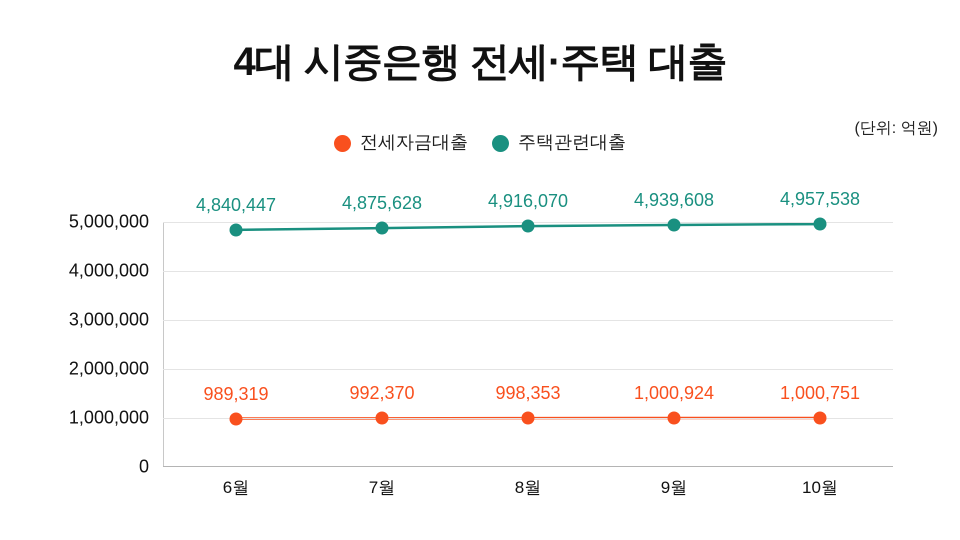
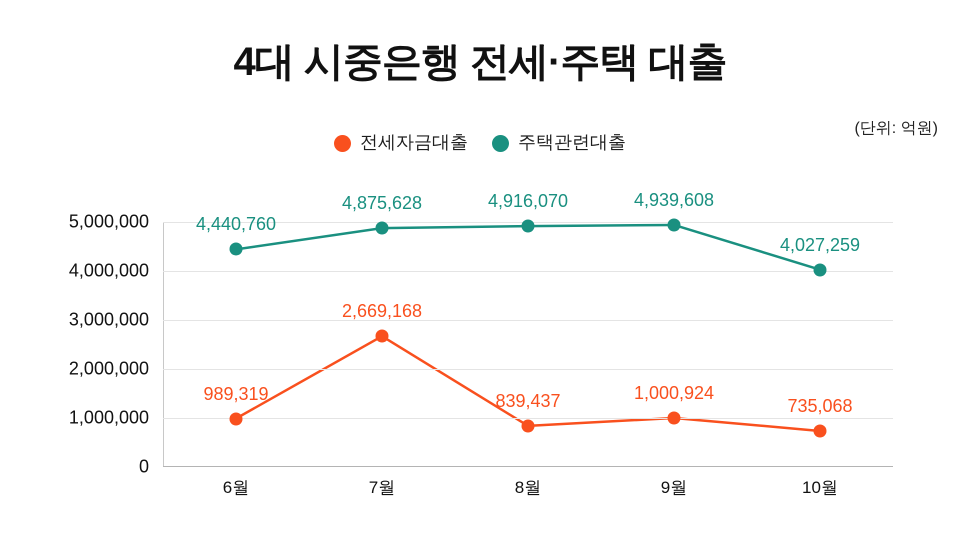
주택관련대출/6월: 4,840,447 -> 4,440,760
전세자금대출/7월: 992,370 -> 2,669,168
전세자금대출/8월: 998,353 -> 839,437
전세자금대출/10월: 1,000,751 -> 735,068
주택관련대출/10월: 4,957,538 -> 4,027,259
